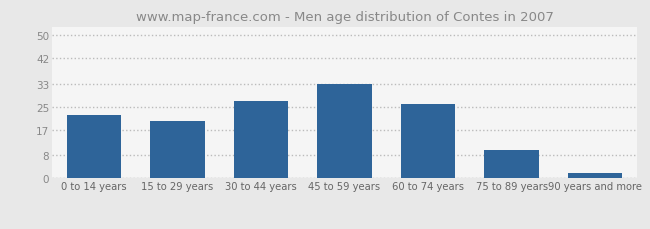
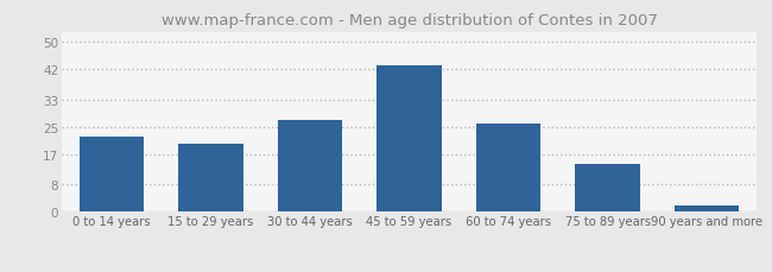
45 to 59 years: 33 -> 43
75 to 89 years: 10 -> 14
